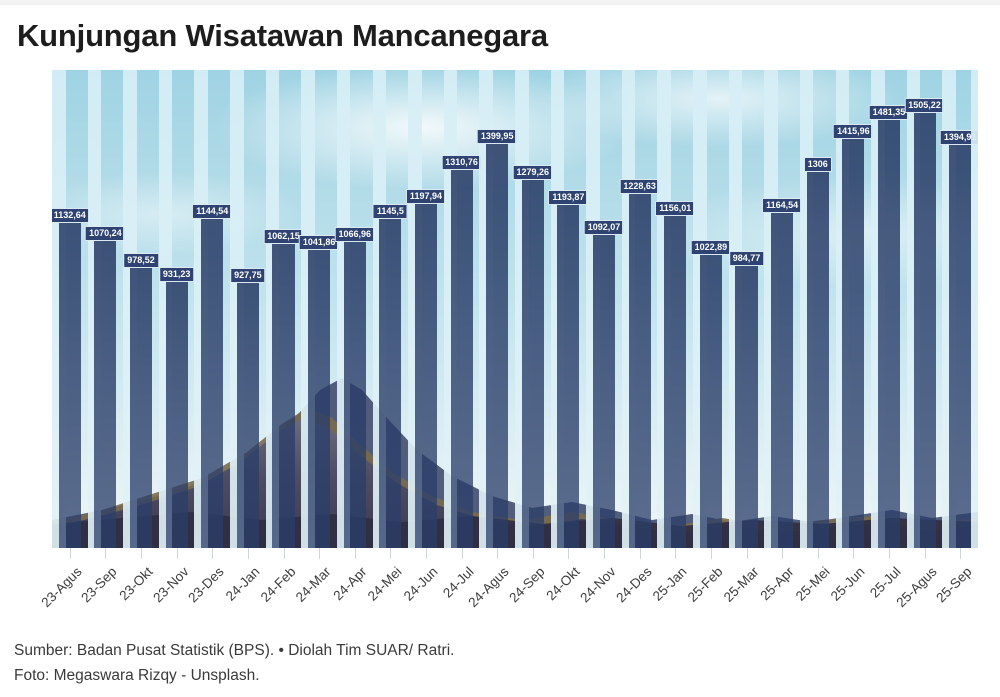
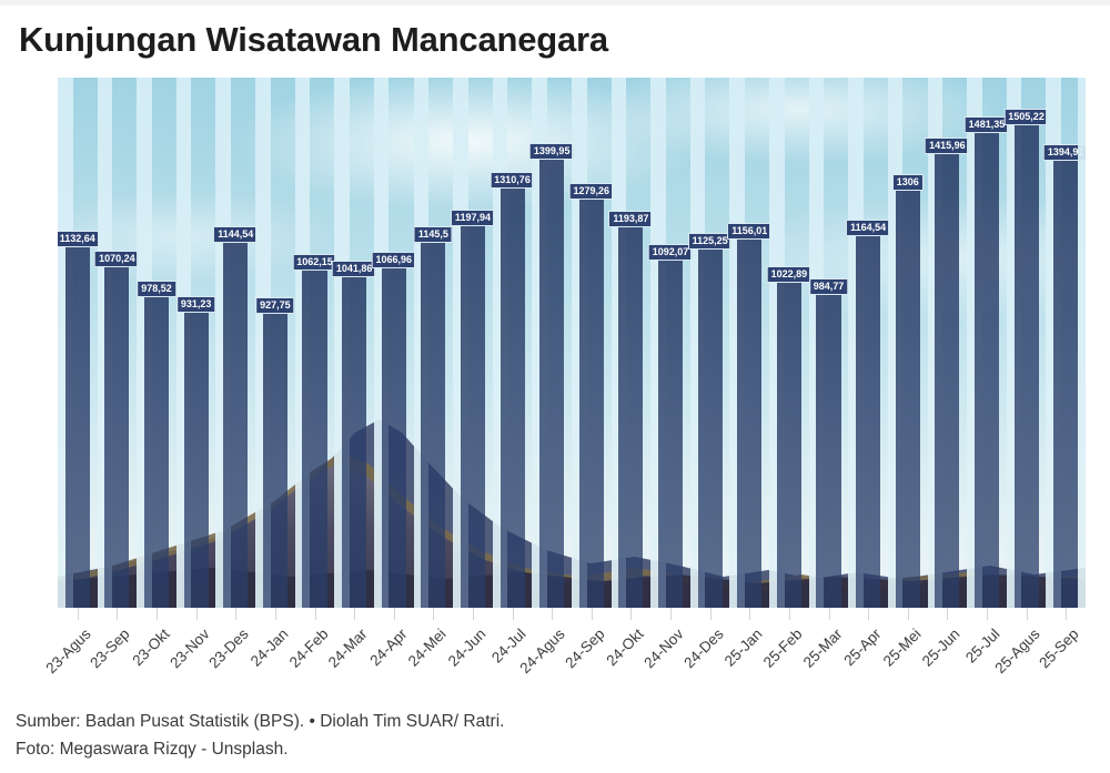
24-Des: 1228,63 -> 1125,25
